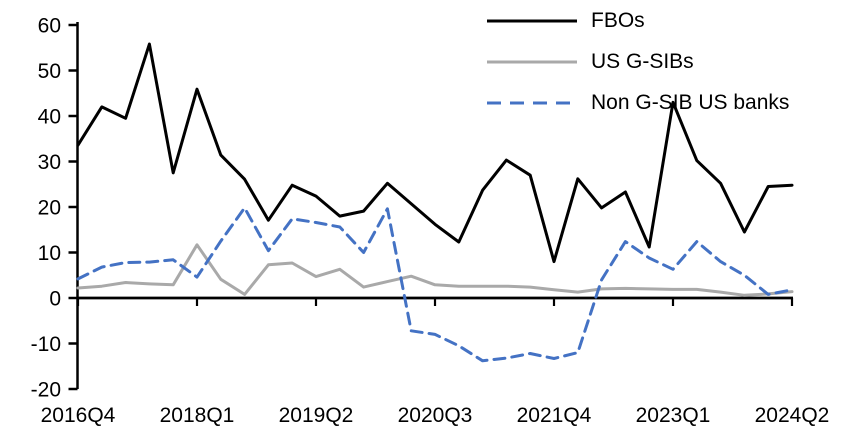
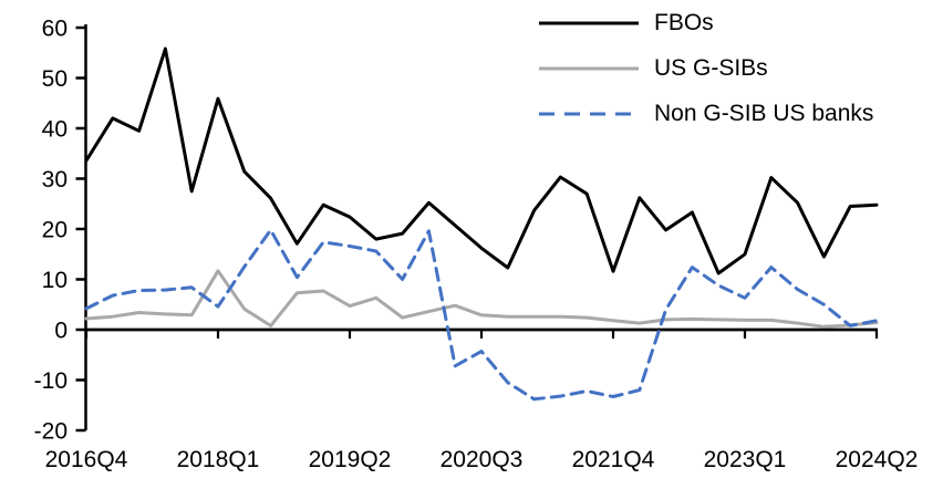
Non G-SIB US banks/2020Q3: -8 -> -4
FBOs/2021Q4: 8 -> 12
FBOs/2023Q1: 43 -> 15
